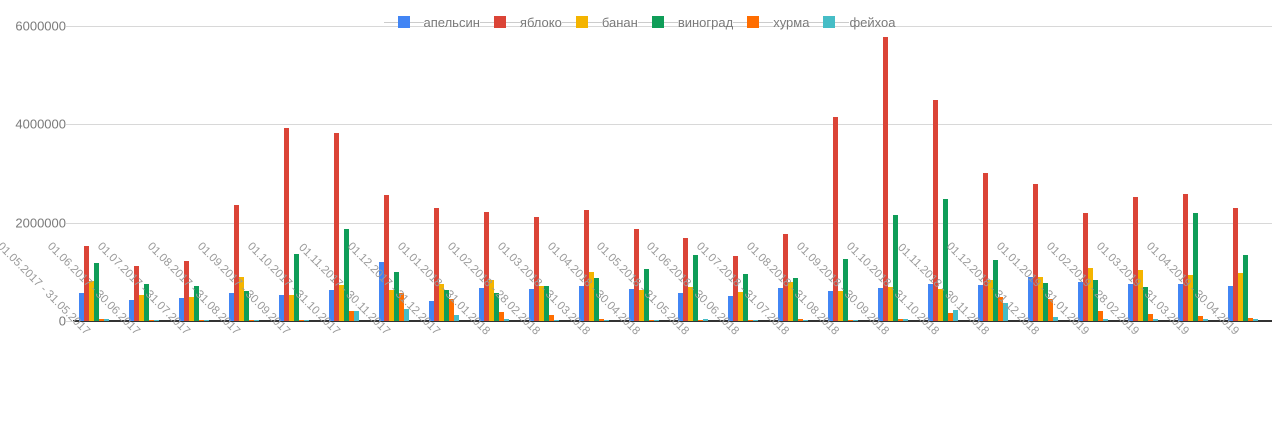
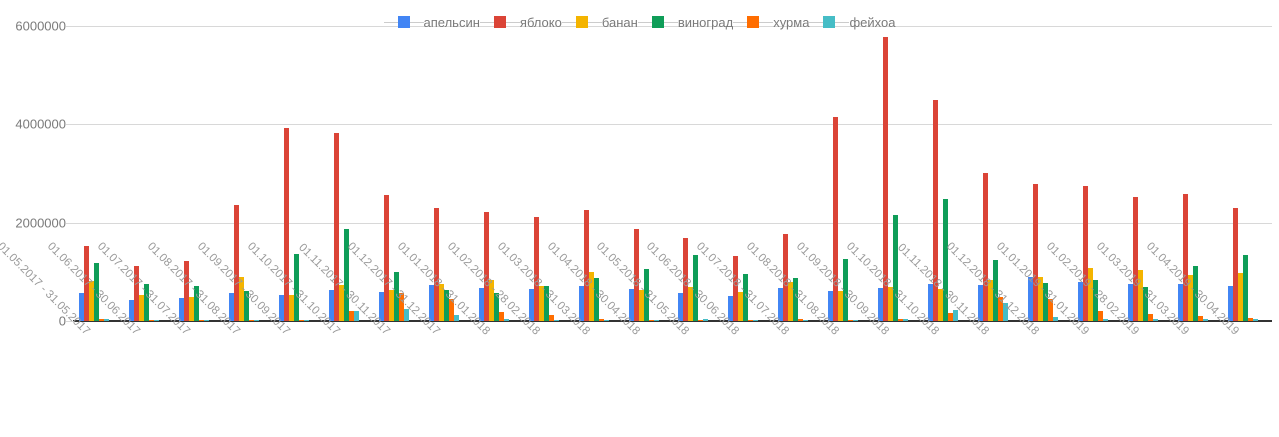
апельсин/01.11.2017 - 30.11.2017: 1200000 -> 600000
апельсин/01.12.2017 - 31.12.2017: 400000 -> 700000
яблоко/01.01.2019 - 31.01.2019: 2200000 -> 2700000
виноград/01.03.2019 - 31.03.2019: 2200000 -> 1100000
